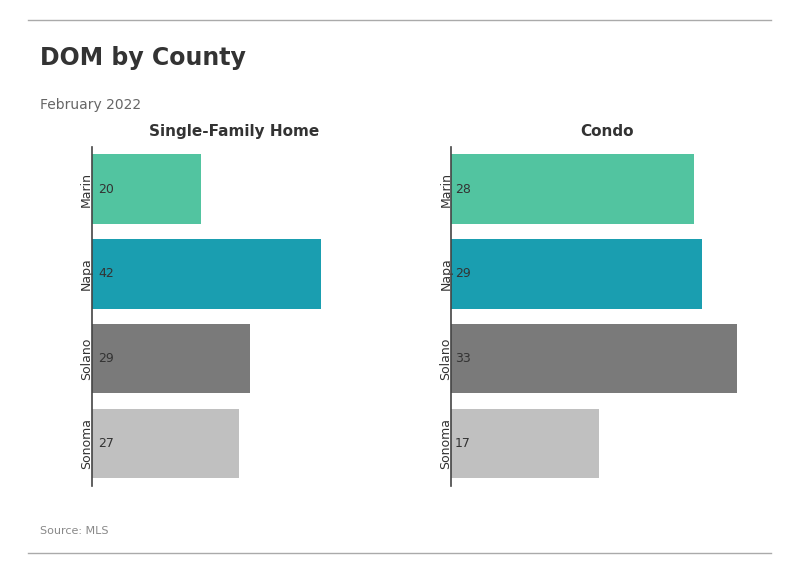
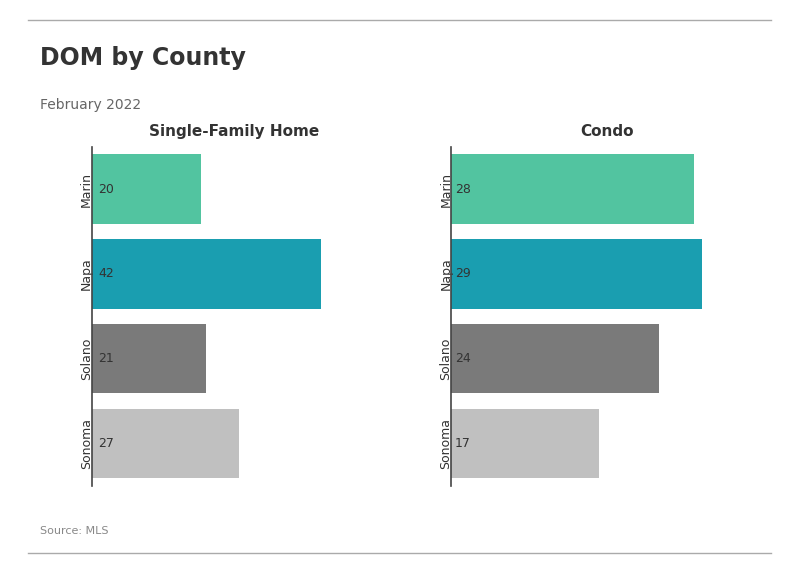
Single-Family Home/Solano: 29 -> 21
Condo/Solano: 33 -> 24
